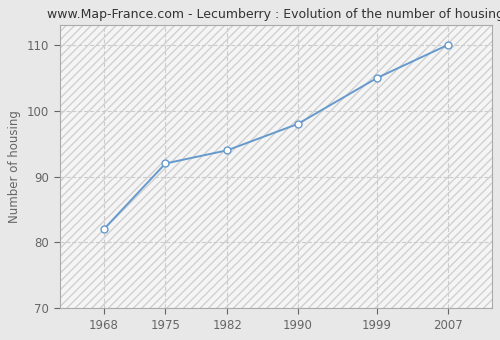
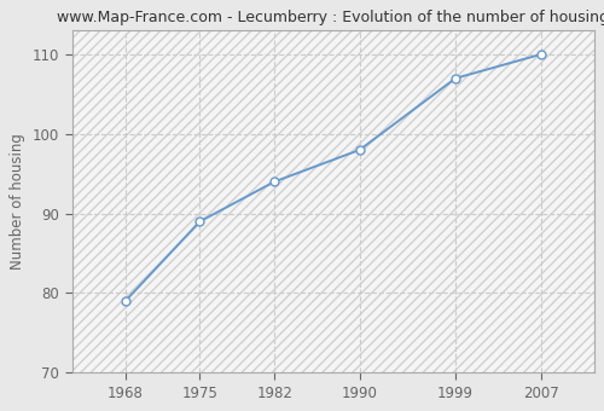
1968: 82 -> 79
1975: 92 -> 89
1999: 105 -> 107
